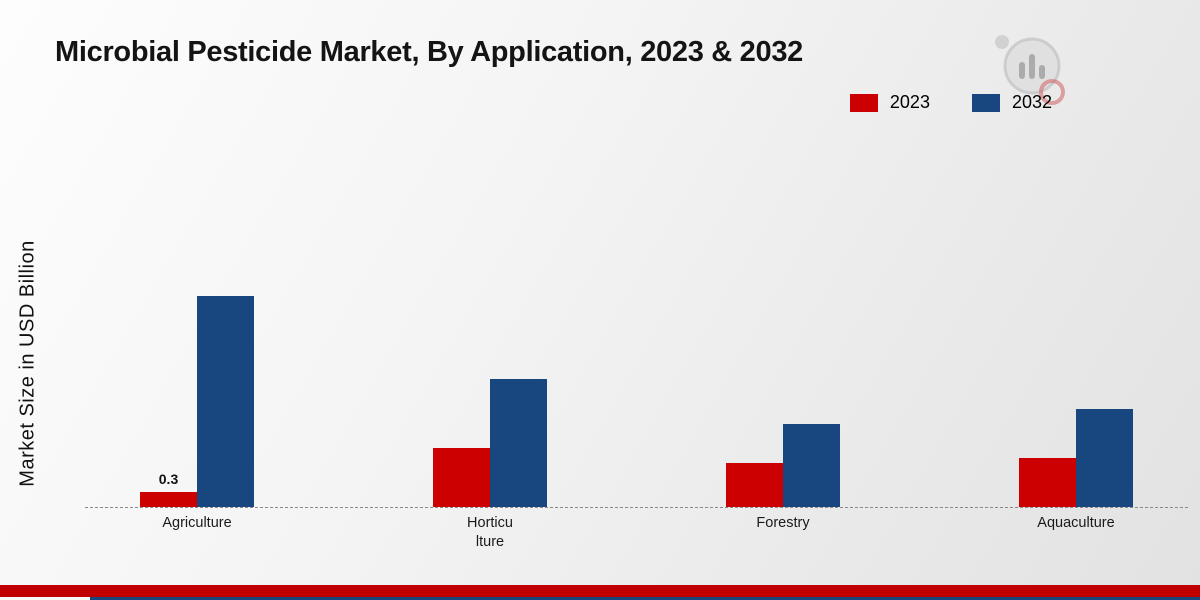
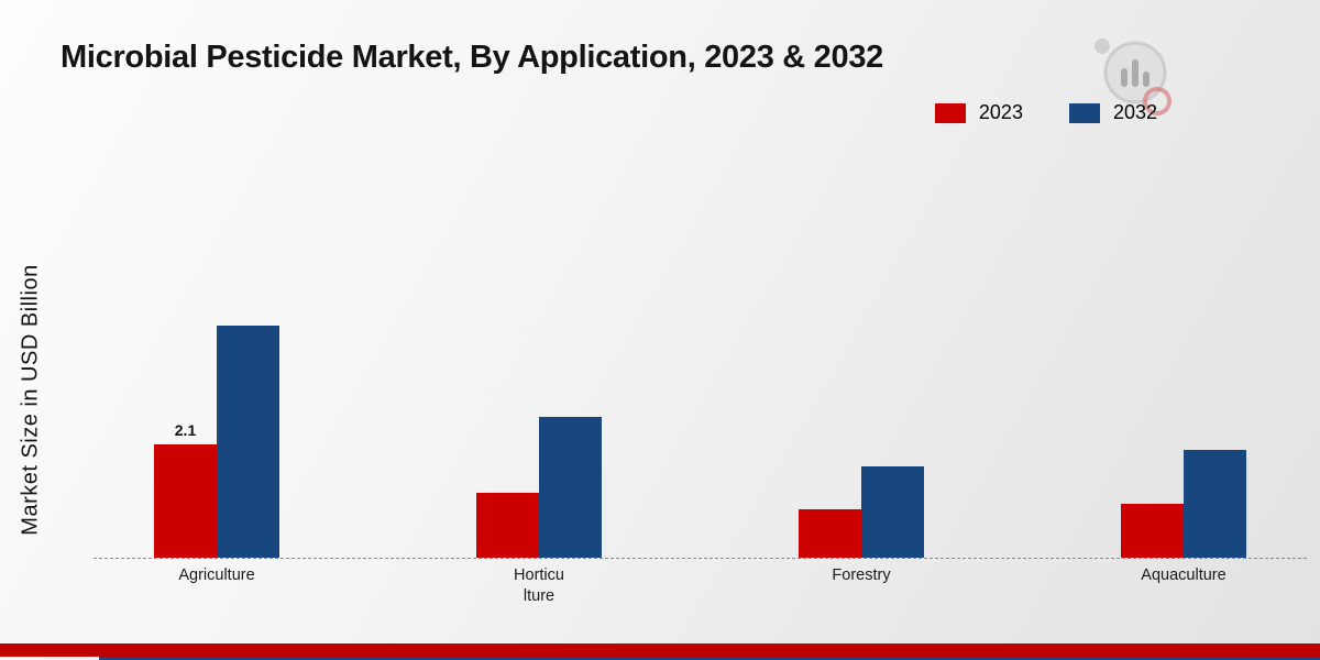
2023/Agriculture: 0.3 -> 2.1
